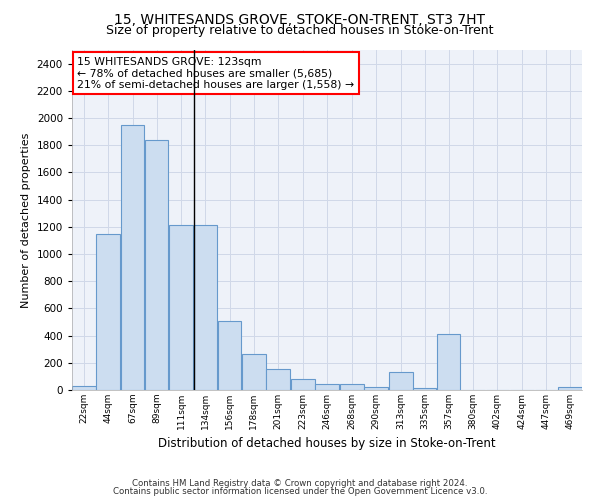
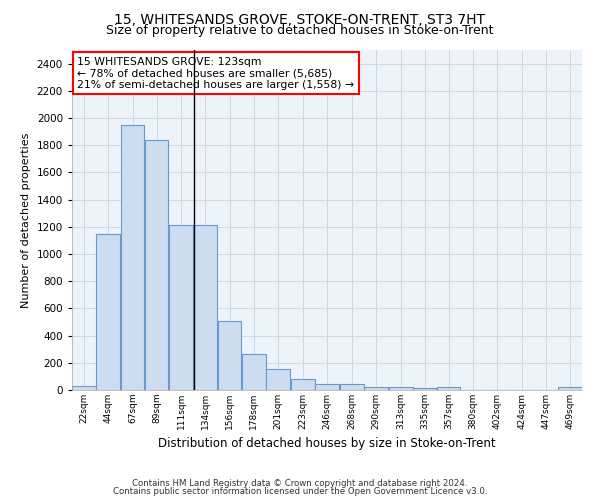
313sqm: 130 -> 20
357sqm: 410 -> 20
